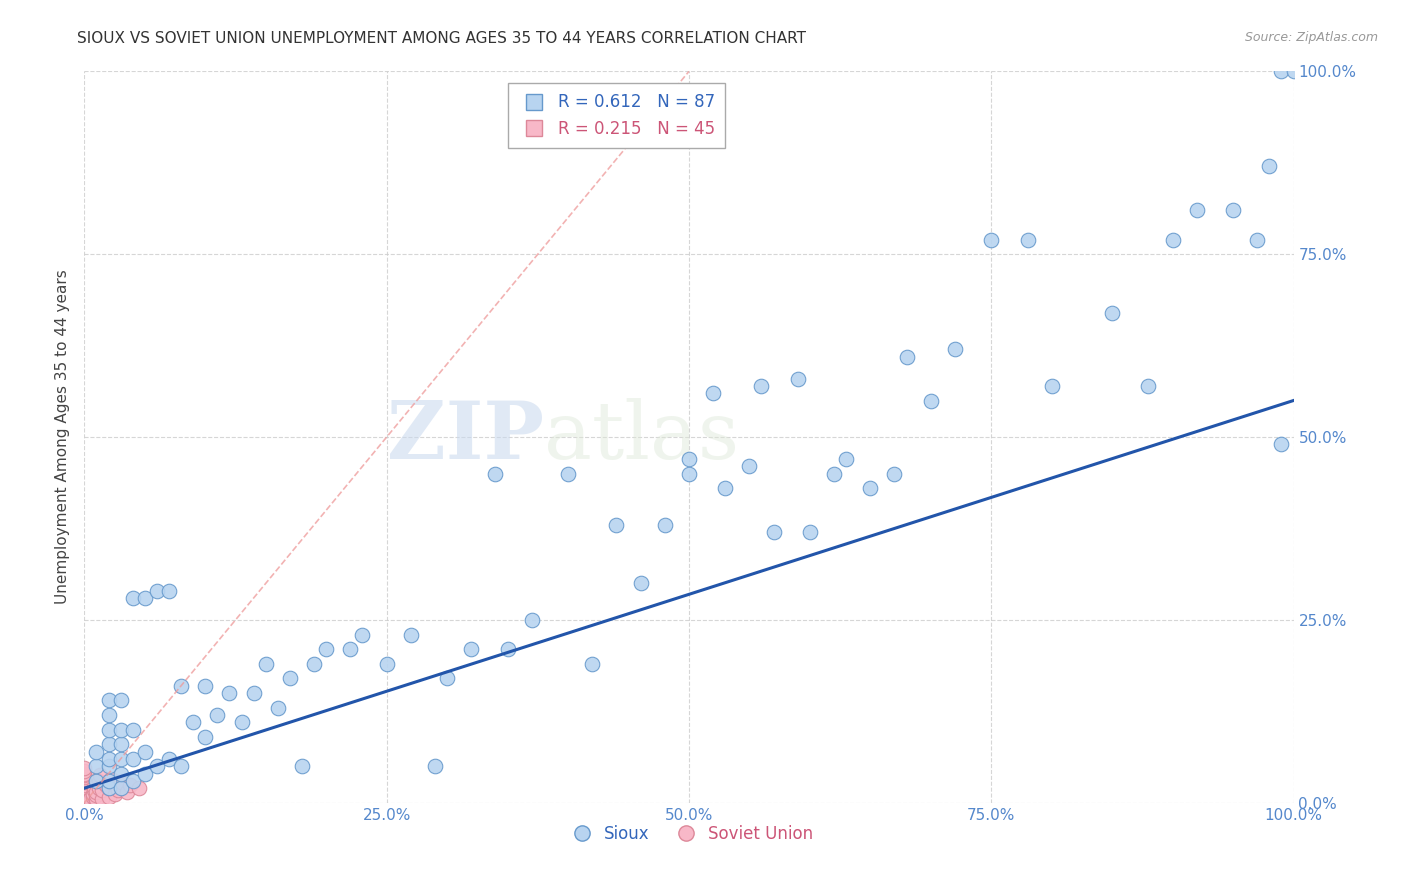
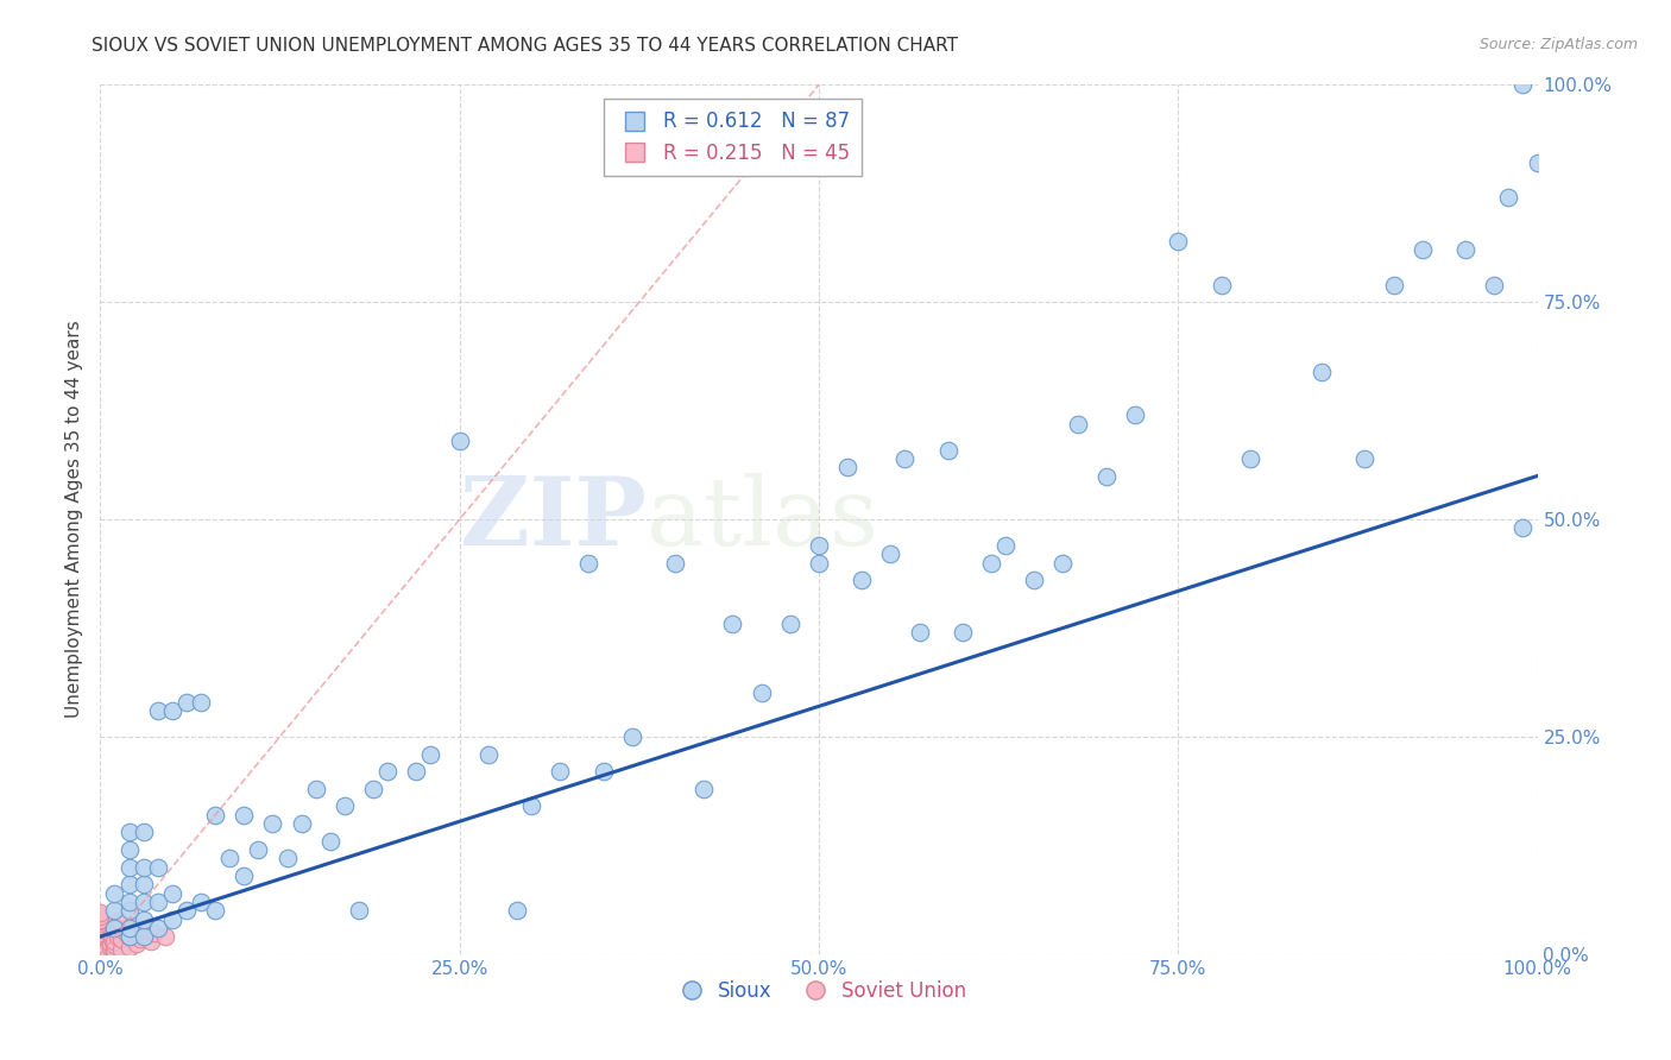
Sioux/25.0%: 19% -> 59%
Sioux/75.0%: 77% -> 82%
Sioux/100.0%: 100% -> 91%
